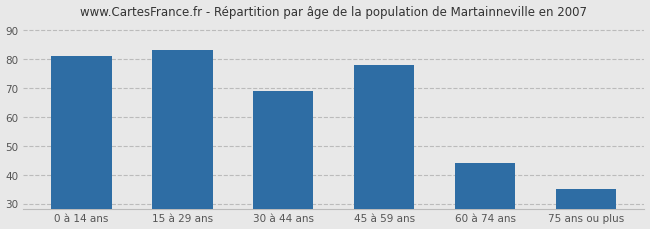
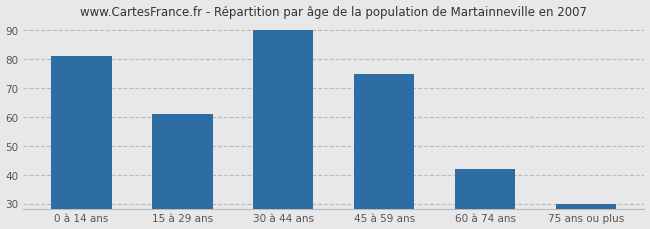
15 à 29 ans: 83 -> 61
30 à 44 ans: 69 -> 90
45 à 59 ans: 78 -> 75
60 à 74 ans: 44 -> 42
75 ans ou plus: 35 -> 30
